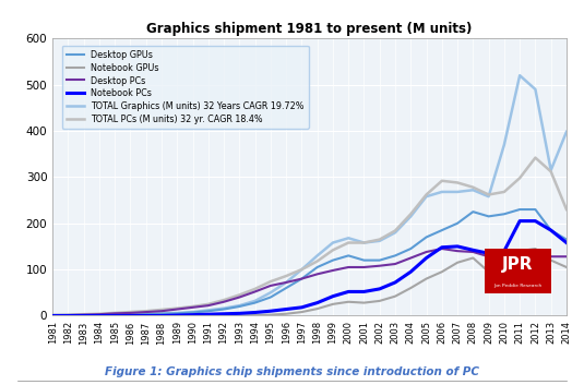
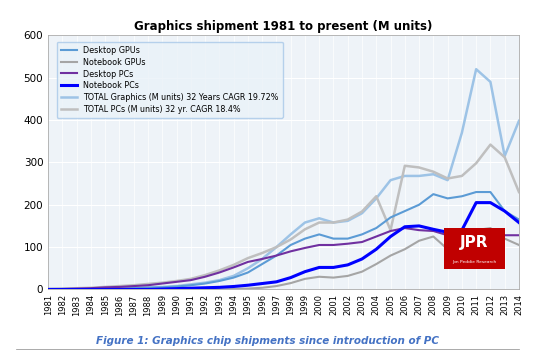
TOTAL PCs (M units) 32 yr. CAGR 18.4%/2005: 262 -> 140
